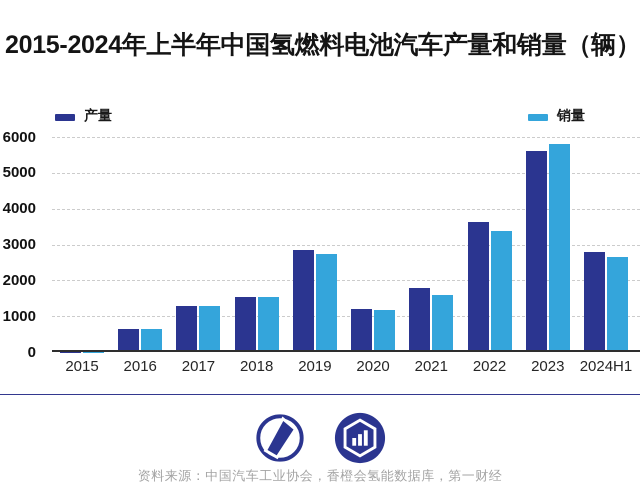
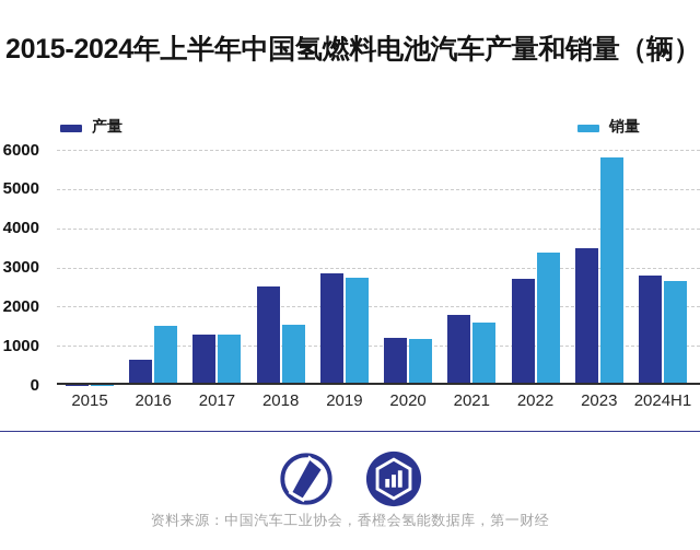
销量/2016: 600 -> 1500
产量/2018: 1500 -> 2500
产量/2022: 3600 -> 2700
产量/2023: 5600 -> 3500
